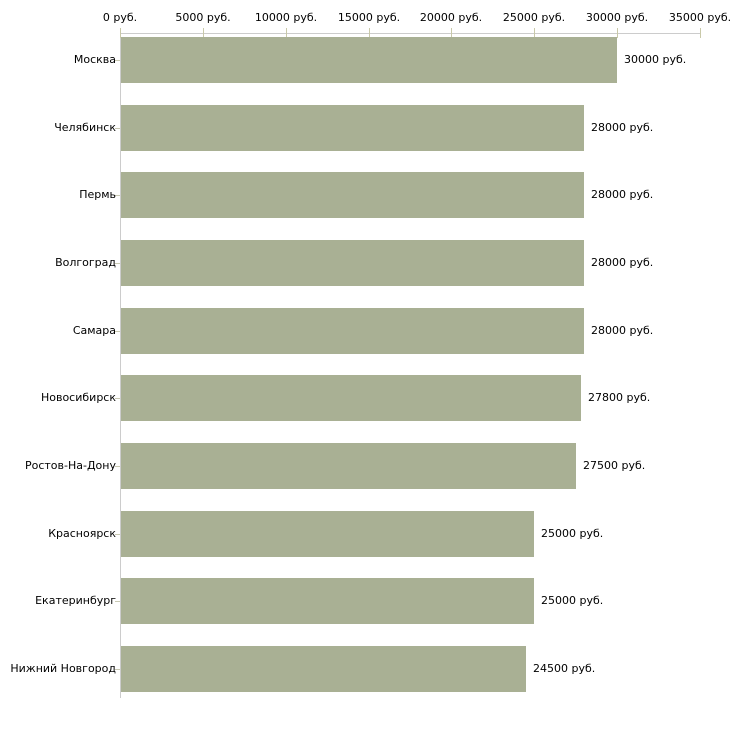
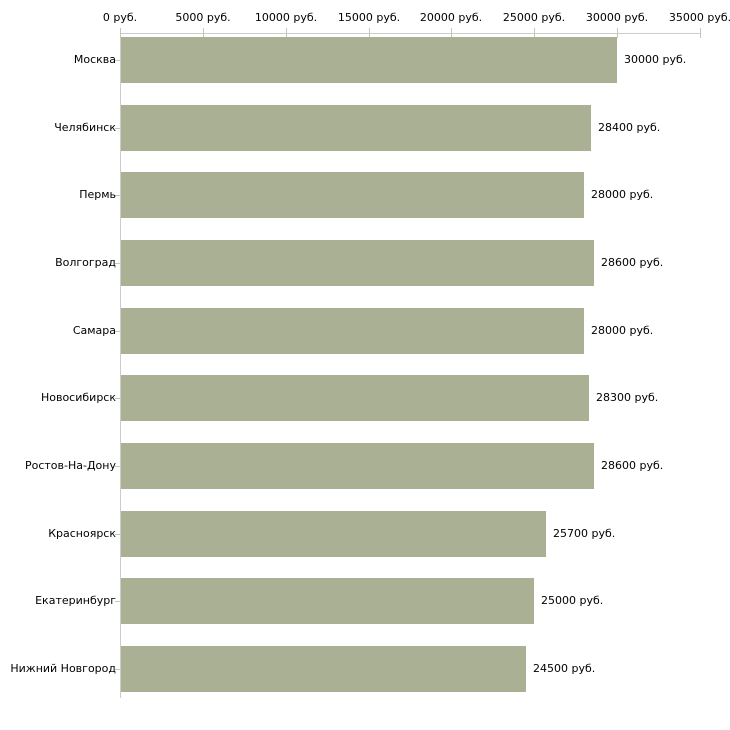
Челябинск: 28000 -> 28400
Волгоград: 28000 -> 28600
Новосибирск: 27800 -> 28300
Ростов-На-Дону: 27500 -> 28600
Красноярск: 25000 -> 25700
